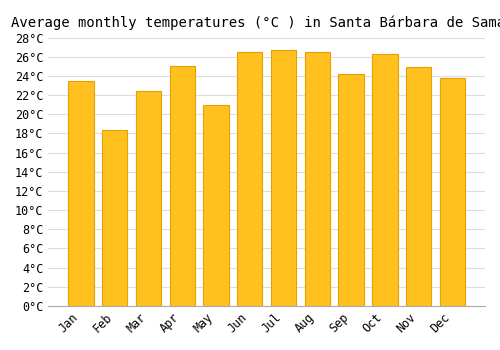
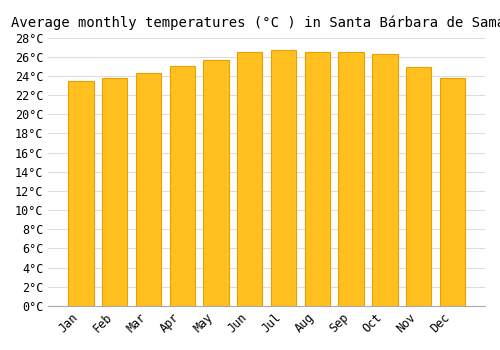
Feb: 18.4°C -> 23.8°C
Mar: 22.4°C -> 24.3°C
May: 21.0°C -> 25.7°C
Sep: 24.2°C -> 26.5°C
